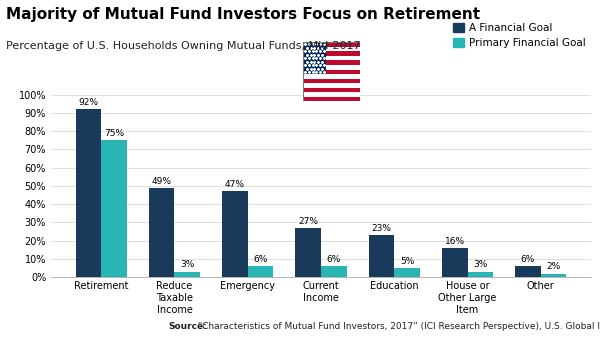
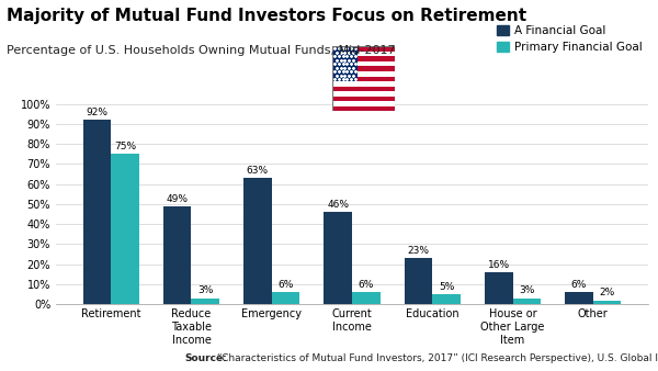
A Financial Goal/Emergency: 47% -> 63%
A Financial Goal/Current Income: 27% -> 46%
